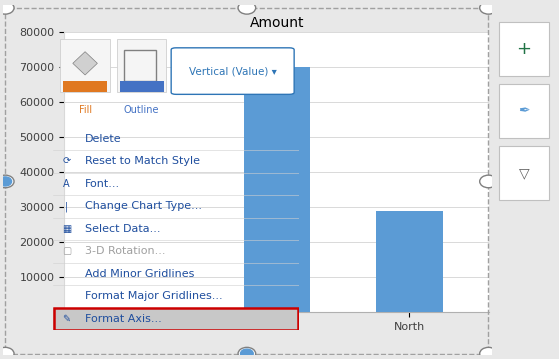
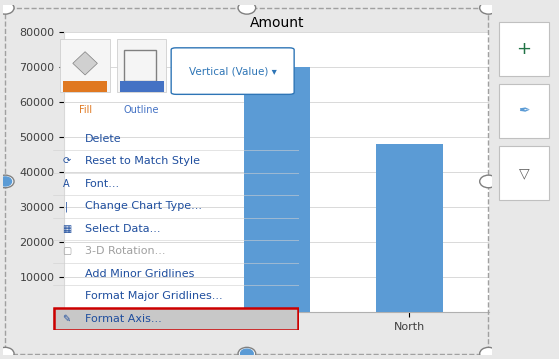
North: 29000 -> 48000
